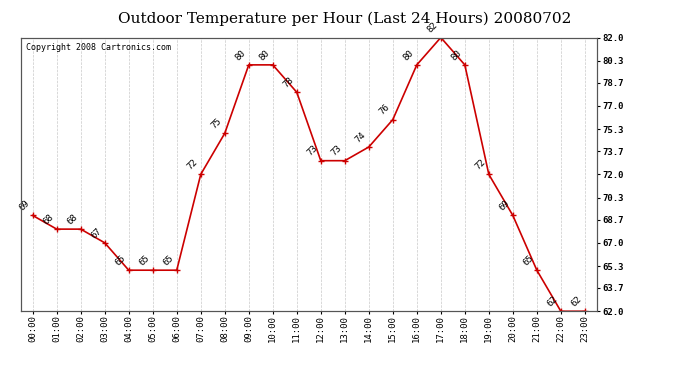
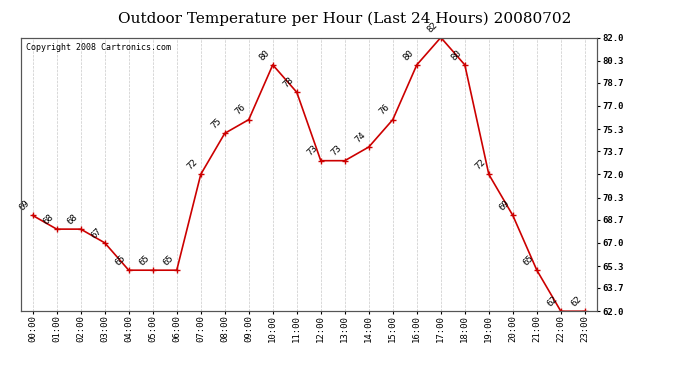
09:00: 80 -> 76
